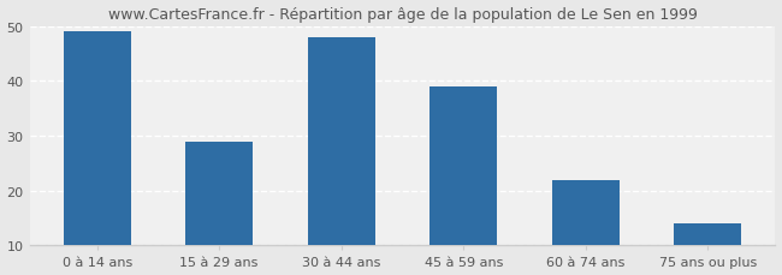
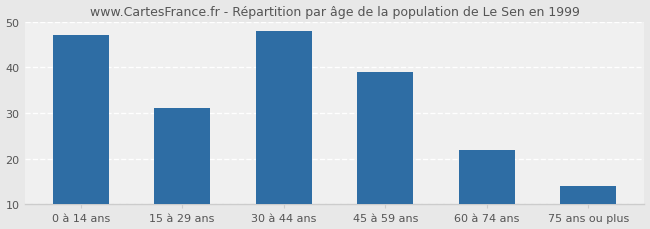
0 à 14 ans: 49 -> 47
15 à 29 ans: 29 -> 31
